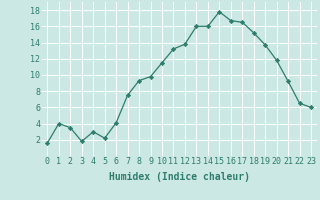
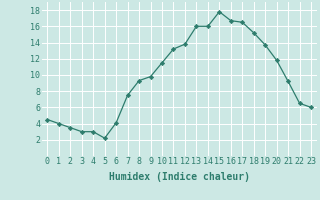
0: 1.6 -> 4.5
3: 1.8 -> 3.0
